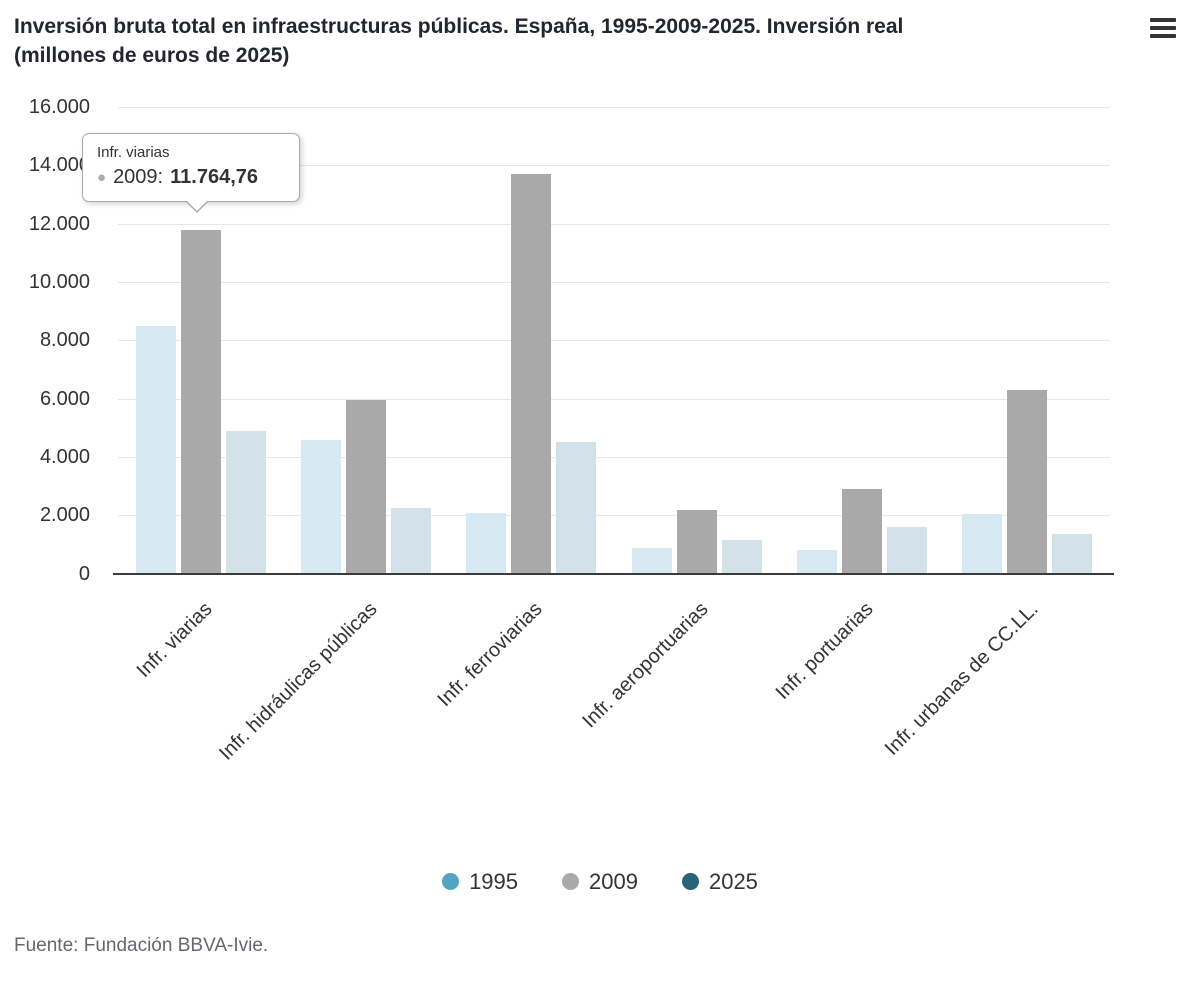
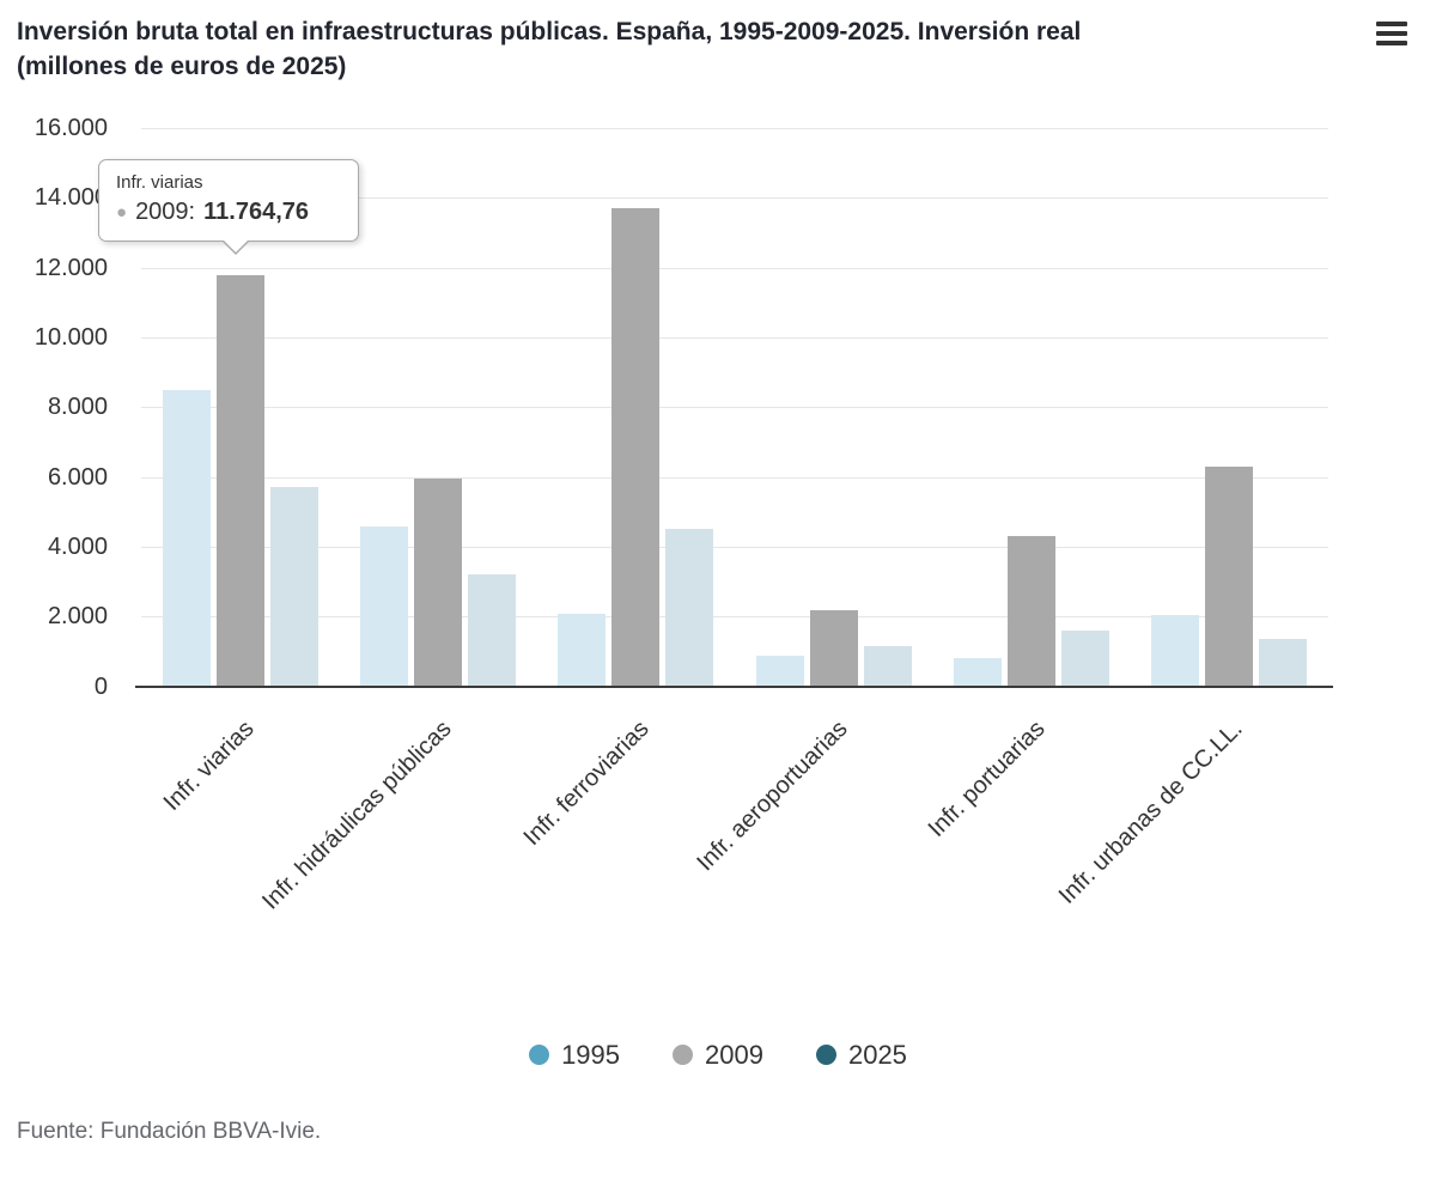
2025/Infr. viarias: 4900 -> 5700
2025/Infr. hidráulicas públicas: 2300 -> 3200
2009/Infr. portuarias: 2900 -> 4300
